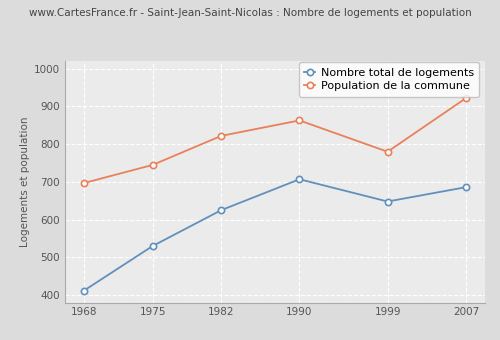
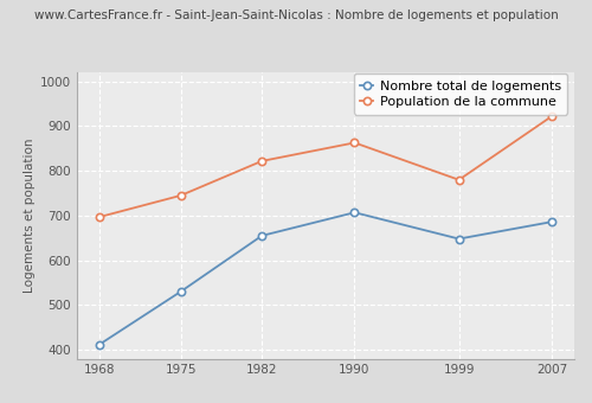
Nombre total de logements/1982: 625 -> 655
